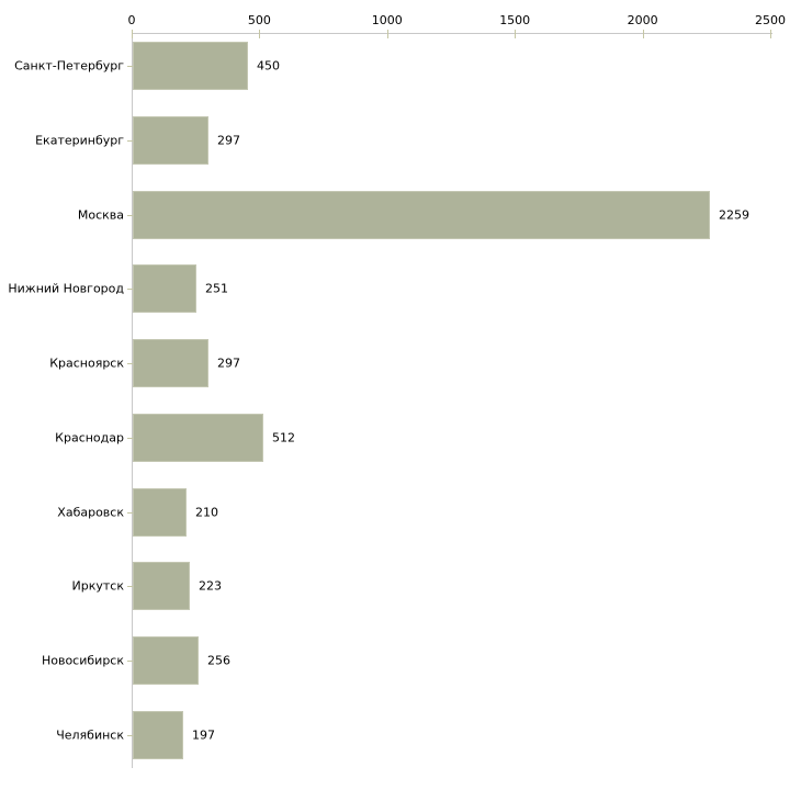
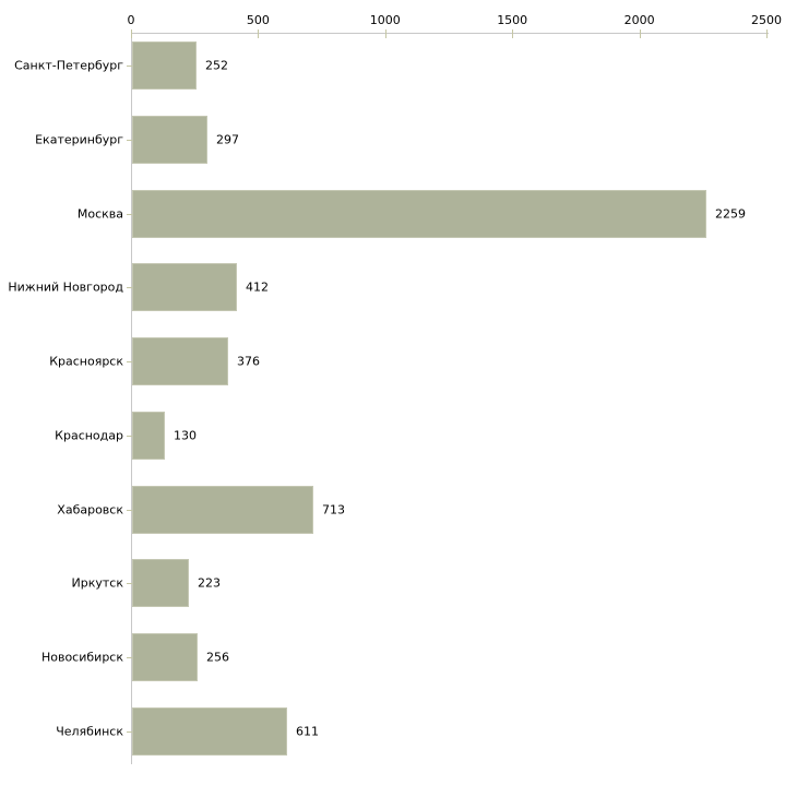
Санкт-Петербург: 450 -> 252
Нижний Новгород: 251 -> 412
Красноярск: 297 -> 376
Краснодар: 512 -> 130
Хабаровск: 210 -> 713
Челябинск: 197 -> 611
